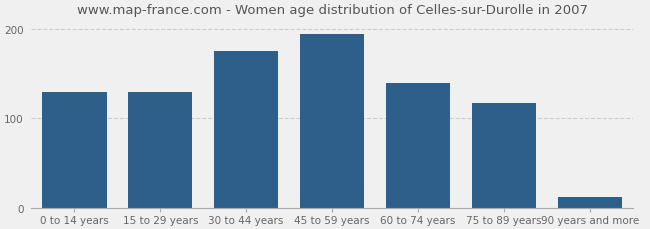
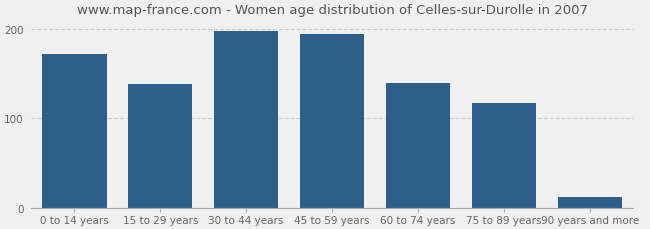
0 to 14 years: 130 -> 172
15 to 29 years: 130 -> 138
30 to 44 years: 175 -> 198
